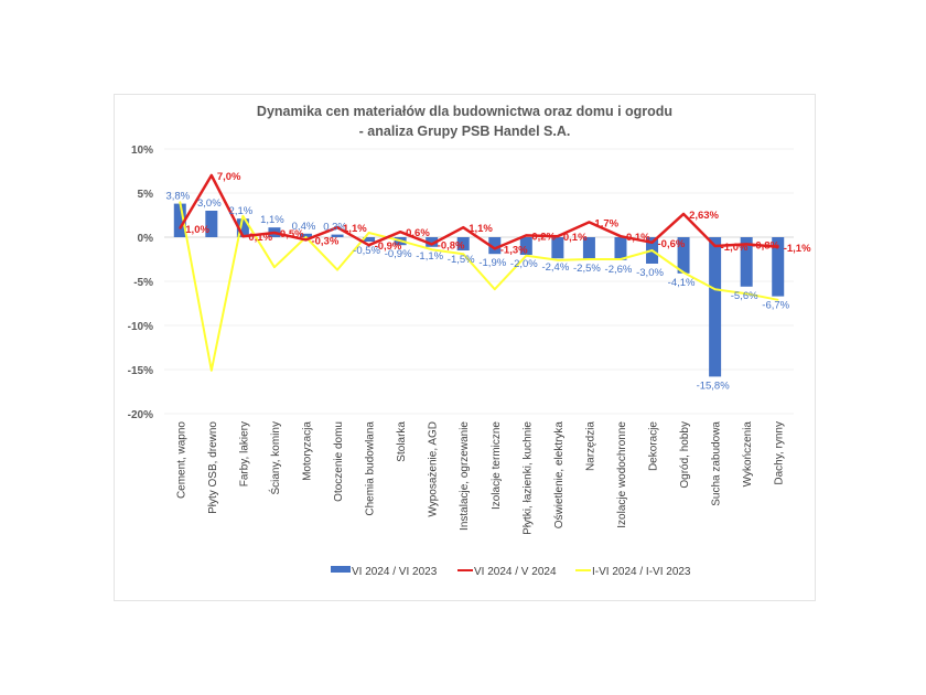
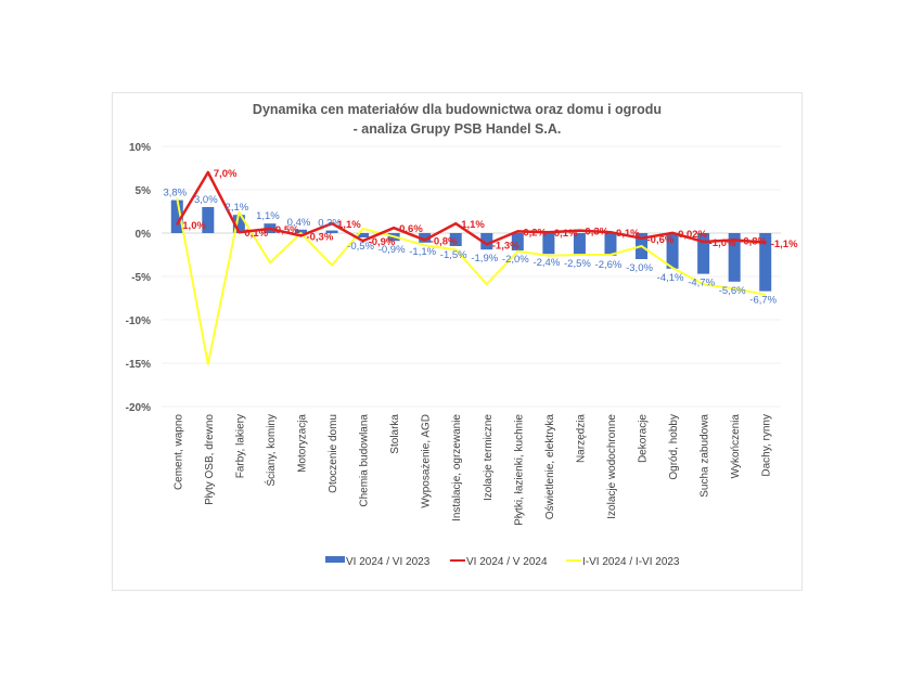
VI 2024 / V 2024/Narzędzia: 1,7% -> 0,3%
VI 2024 / V 2024/Ogród, hobby: 2,63% -> 0,02%
VI 2024 / VI 2023/Sucha zabudowa: -15,8% -> -4,7%
